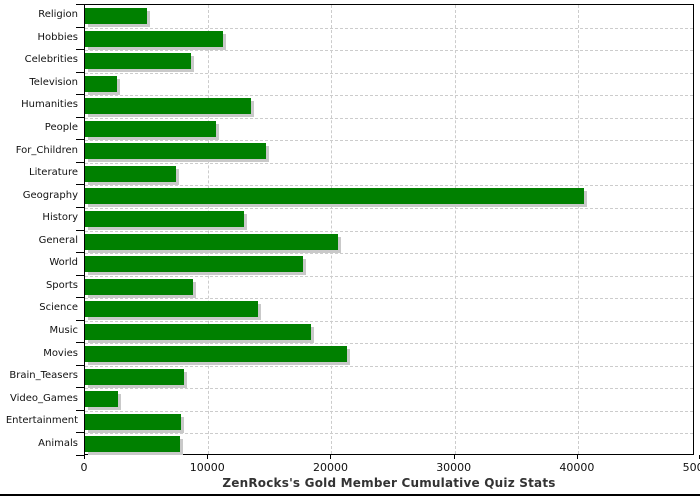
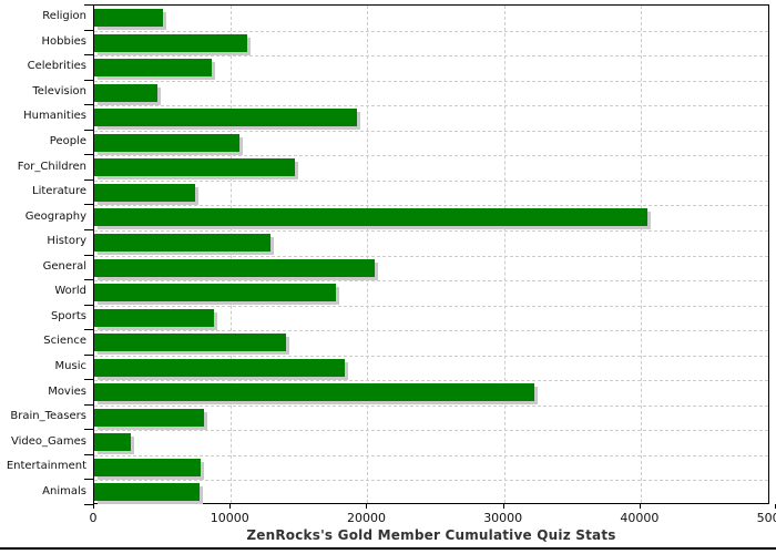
Television: 2600 -> 4600
Humanities: 13500 -> 19200
Movies: 21300 -> 32200
